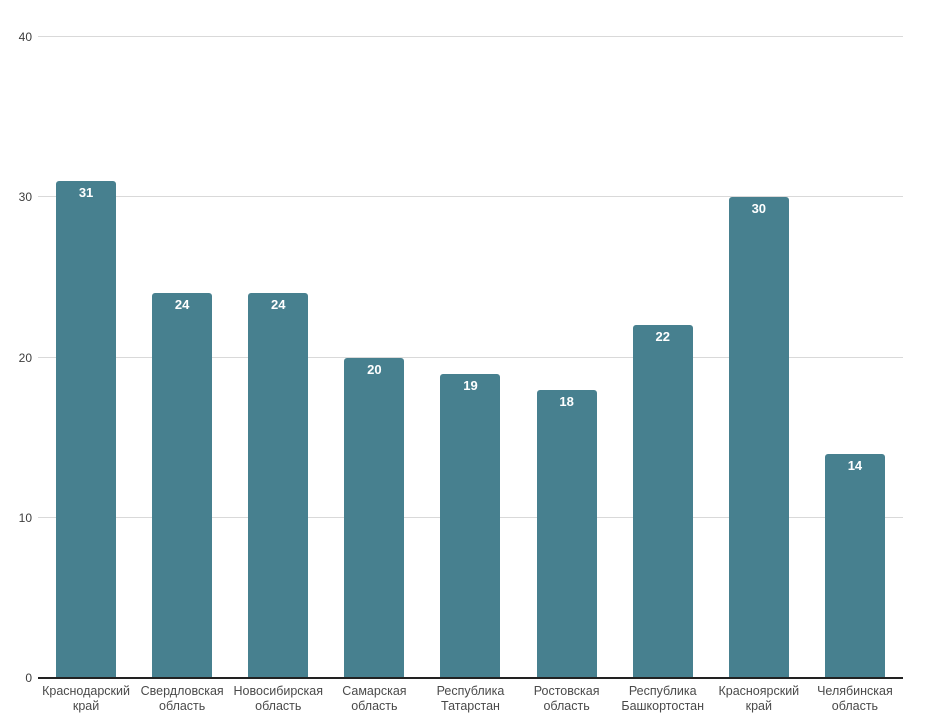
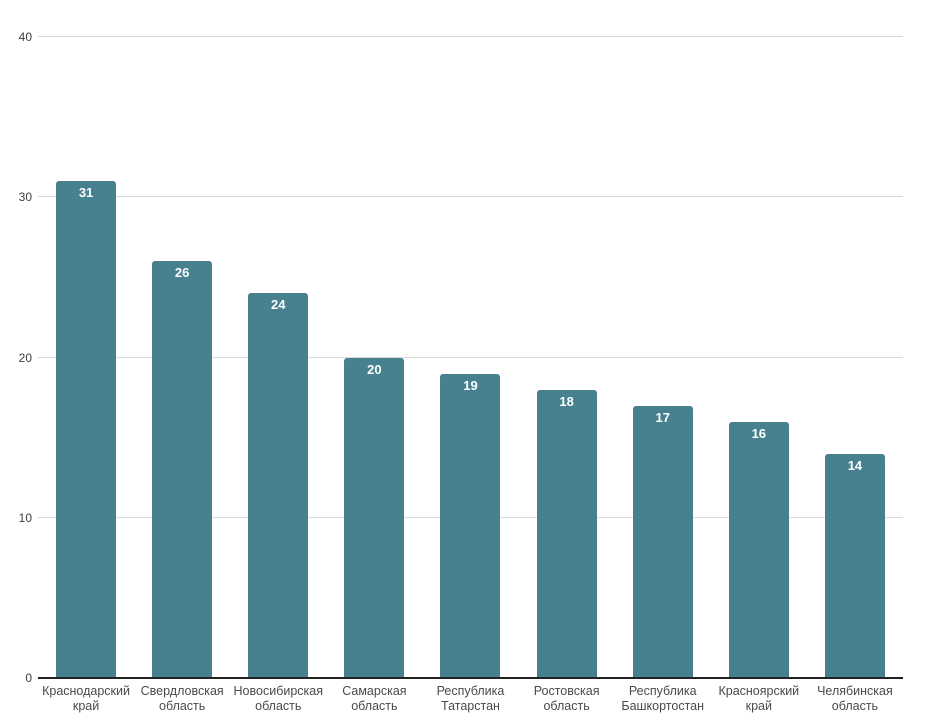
Свердловская область: 24 -> 26
Республика Башкортостан: 22 -> 17
Красноярский край: 30 -> 16
